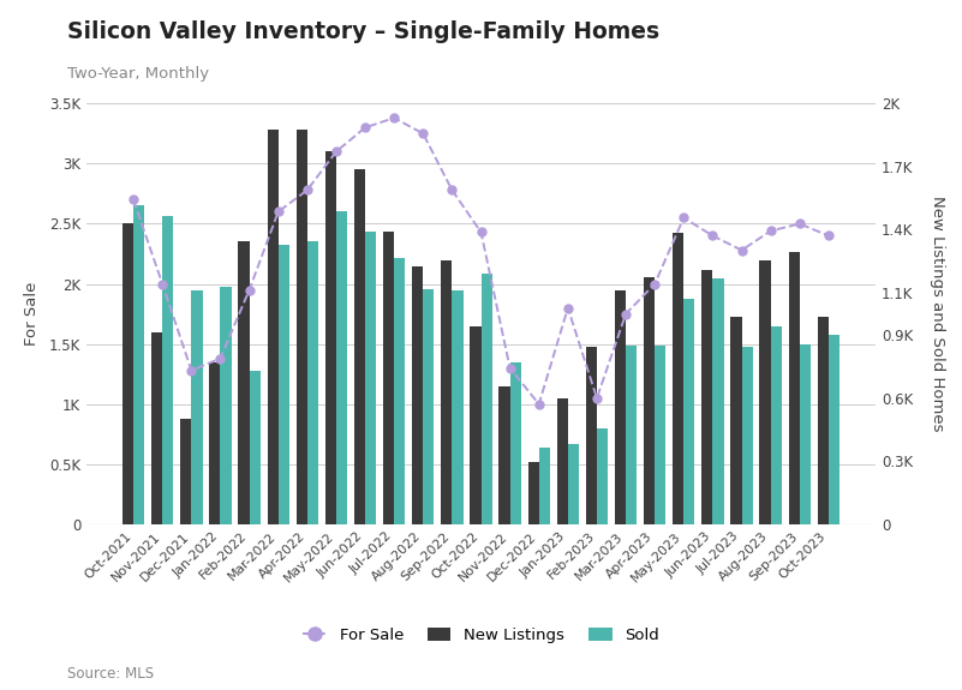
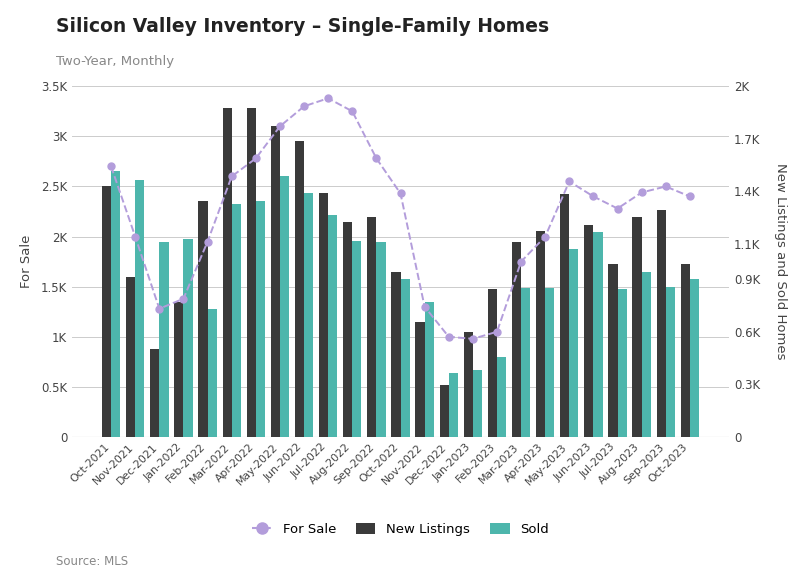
Sold/Oct-2022: 2.09K -> 1.58K
For Sale/Jan-2023: 1.80K -> 0.98K
